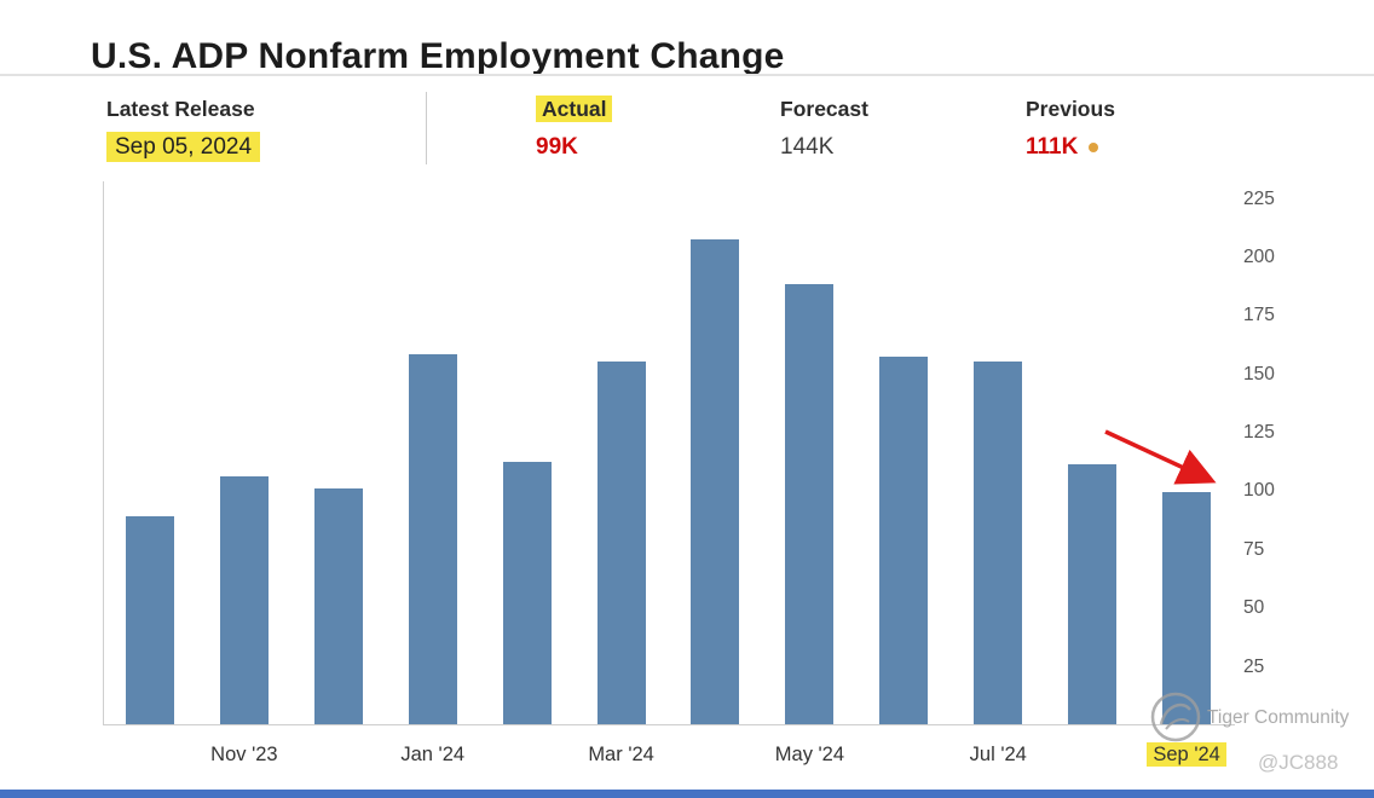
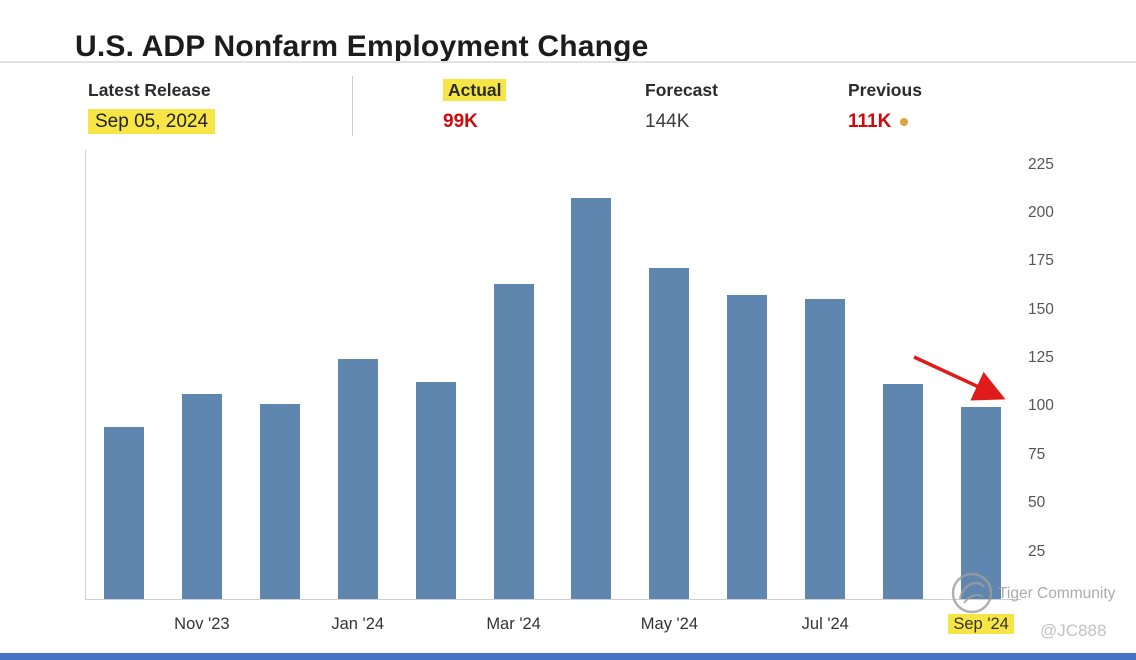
Jan '24: 158 -> 124
Mar '24: 155 -> 163
May '24: 188 -> 171
